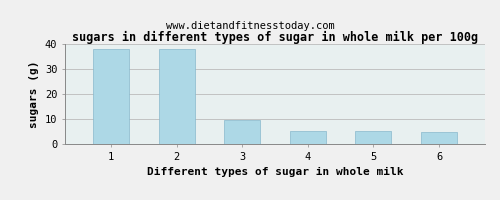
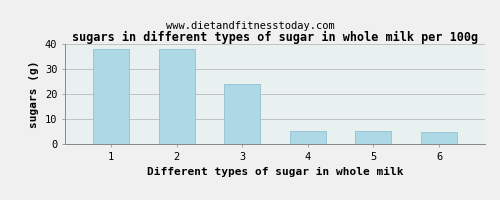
3: 9.6 -> 24.0
